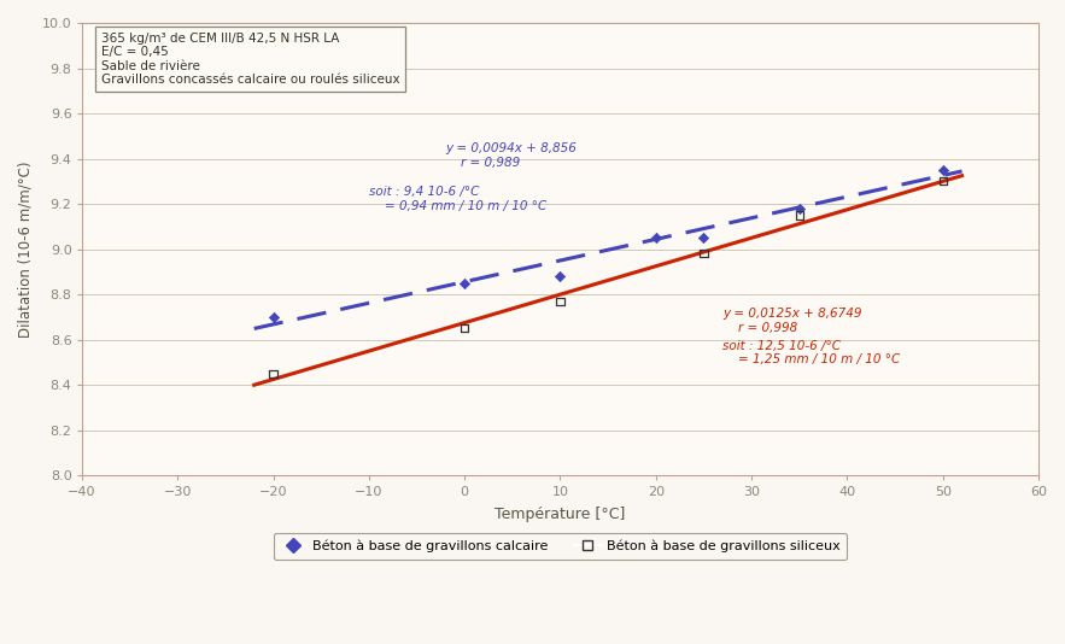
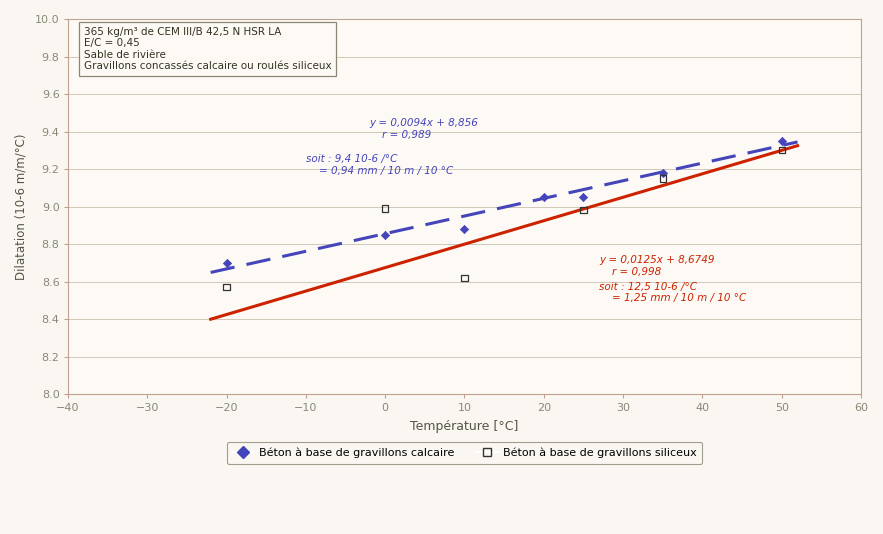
Béton à base de gravillons siliceux/−20: 8.45 -> 8.57
Béton à base de gravillons siliceux/0: 8.65 -> 8.99
Béton à base de gravillons siliceux/10: 8.77 -> 8.62
